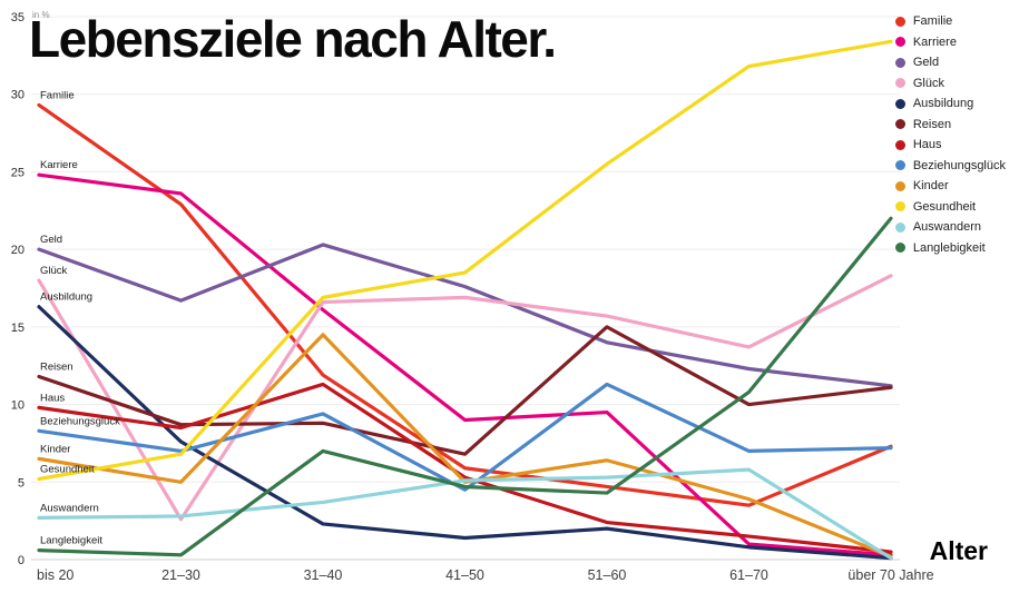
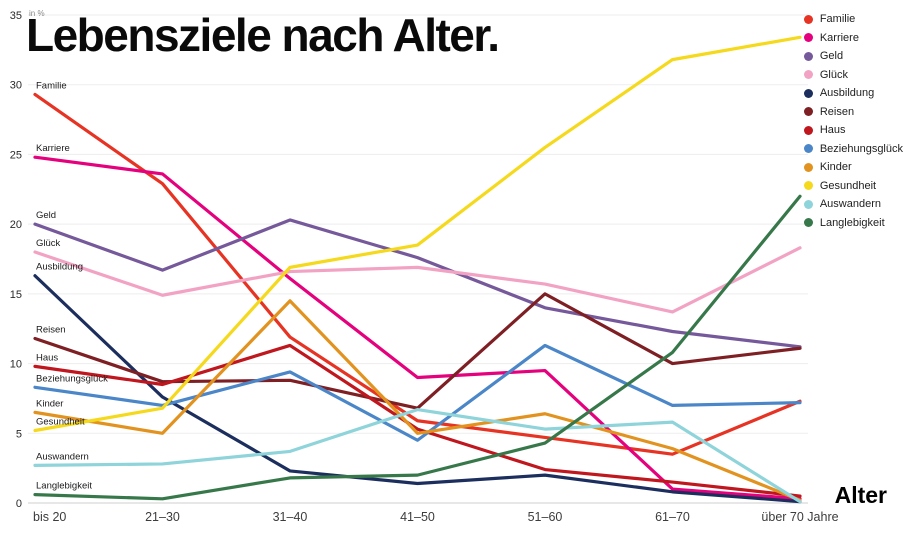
Glück/21–30: 2.6 -> 14.9
Langlebigkeit/31–40: 7.0 -> 1.8
Auswandern/41–50: 5.1 -> 6.7
Langlebigkeit/41–50: 4.7 -> 2.0
